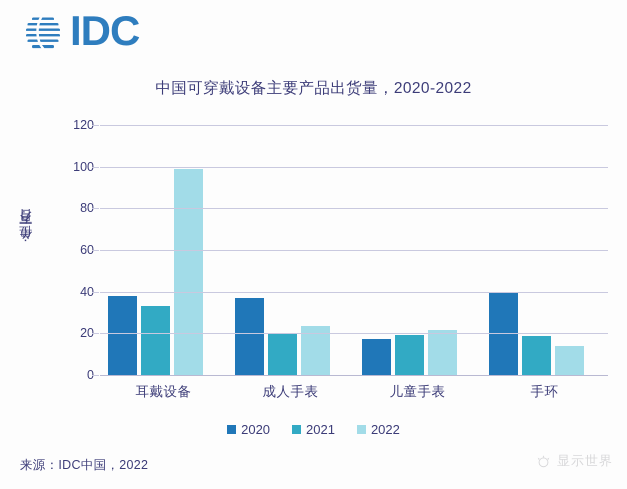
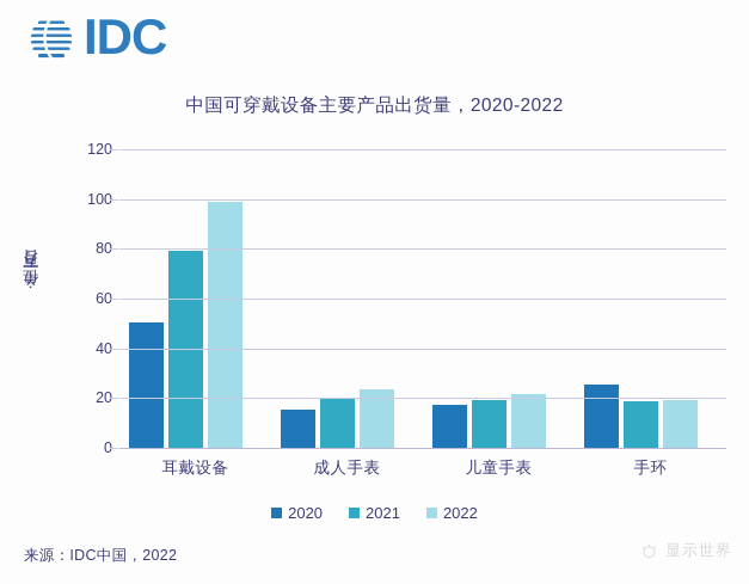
2020/耳戴设备: 38 -> 51
2021/耳戴设备: 33 -> 79
2020/成人手表: 37 -> 15
2020/手环: 40 -> 26
2022/手环: 14 -> 19
